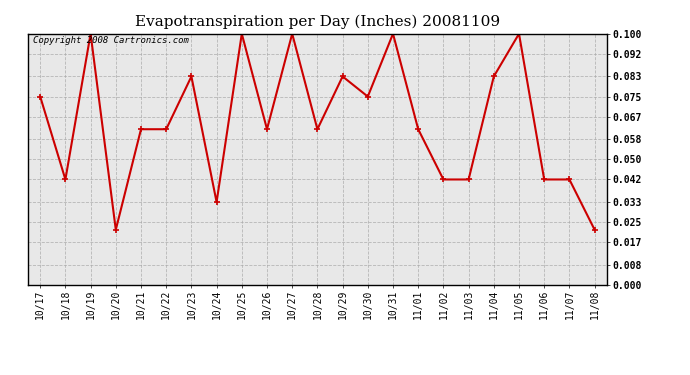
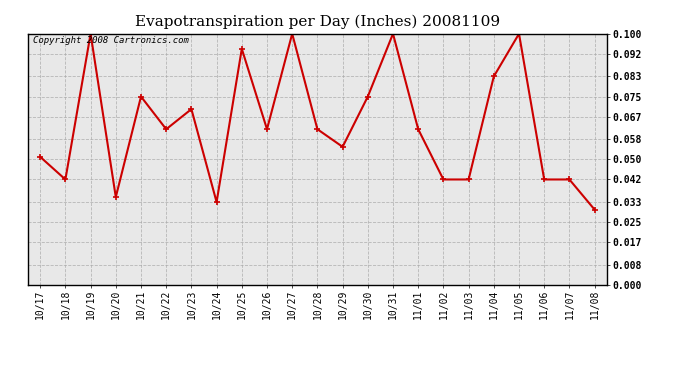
10/17: 0.075 -> 0.051
10/20: 0.022 -> 0.035
10/21: 0.062 -> 0.075
10/23: 0.083 -> 0.070
10/25: 0.100 -> 0.094
10/29: 0.083 -> 0.055
11/08: 0.022 -> 0.030
